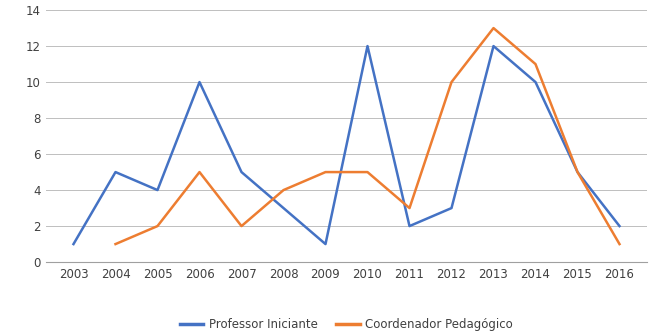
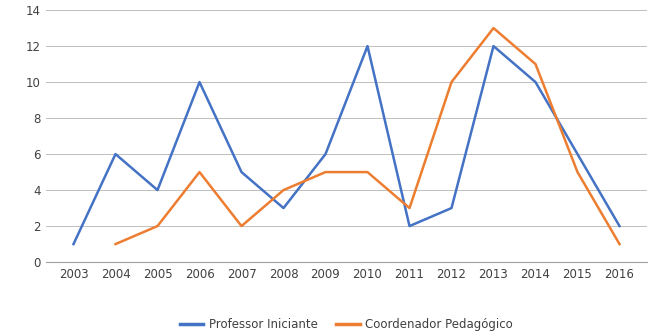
Professor Iniciante/2004: 5 -> 6
Professor Iniciante/2009: 1 -> 6
Professor Iniciante/2015: 5 -> 6
